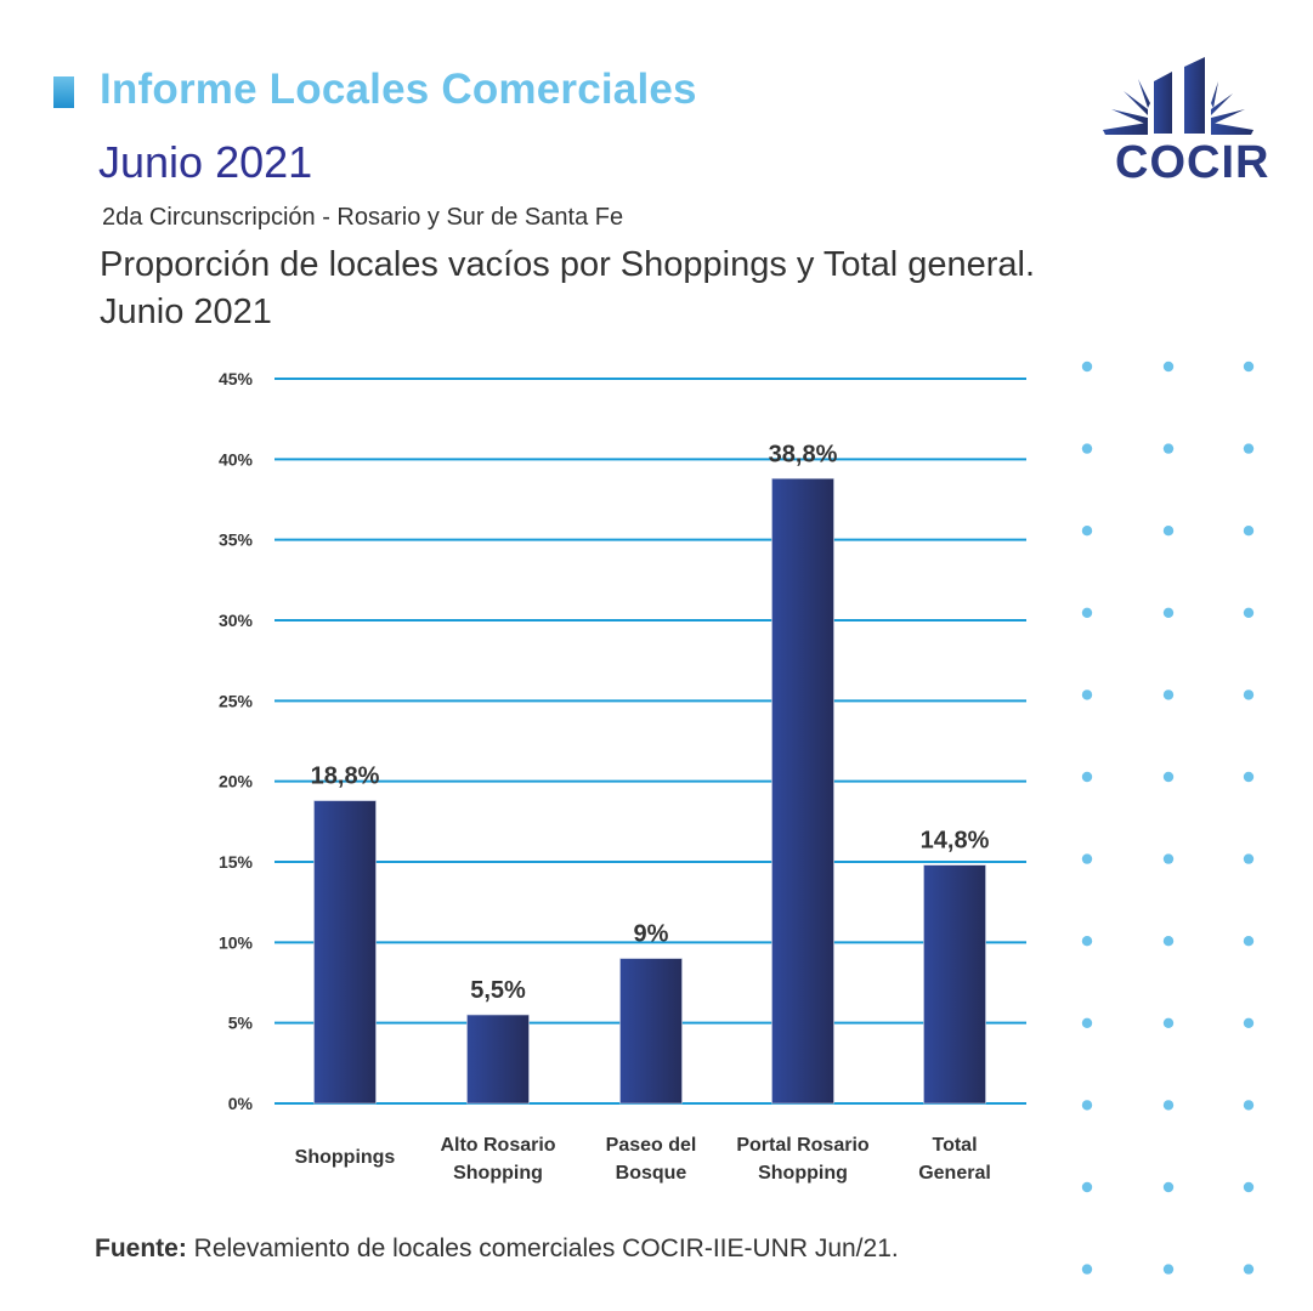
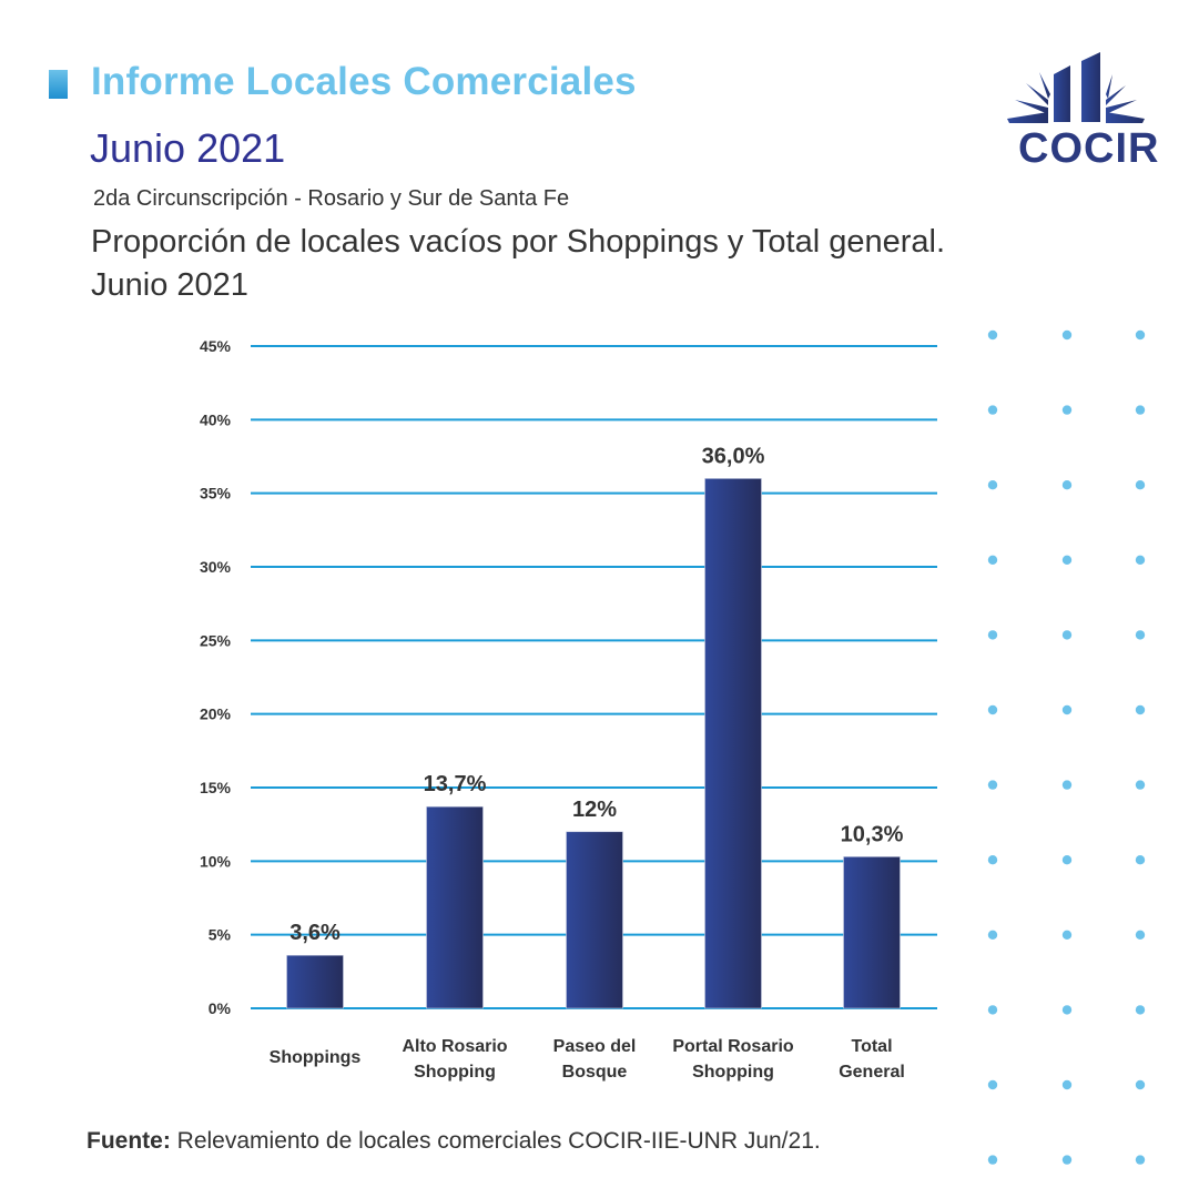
Shoppings: 18,8% -> 3,6%
Alto Rosario Shopping: 5,5% -> 13,7%
Paseo del Bosque: 9% -> 12%
Portal Rosario Shopping: 38,8% -> 36,0%
Total General: 14,8% -> 10,3%
